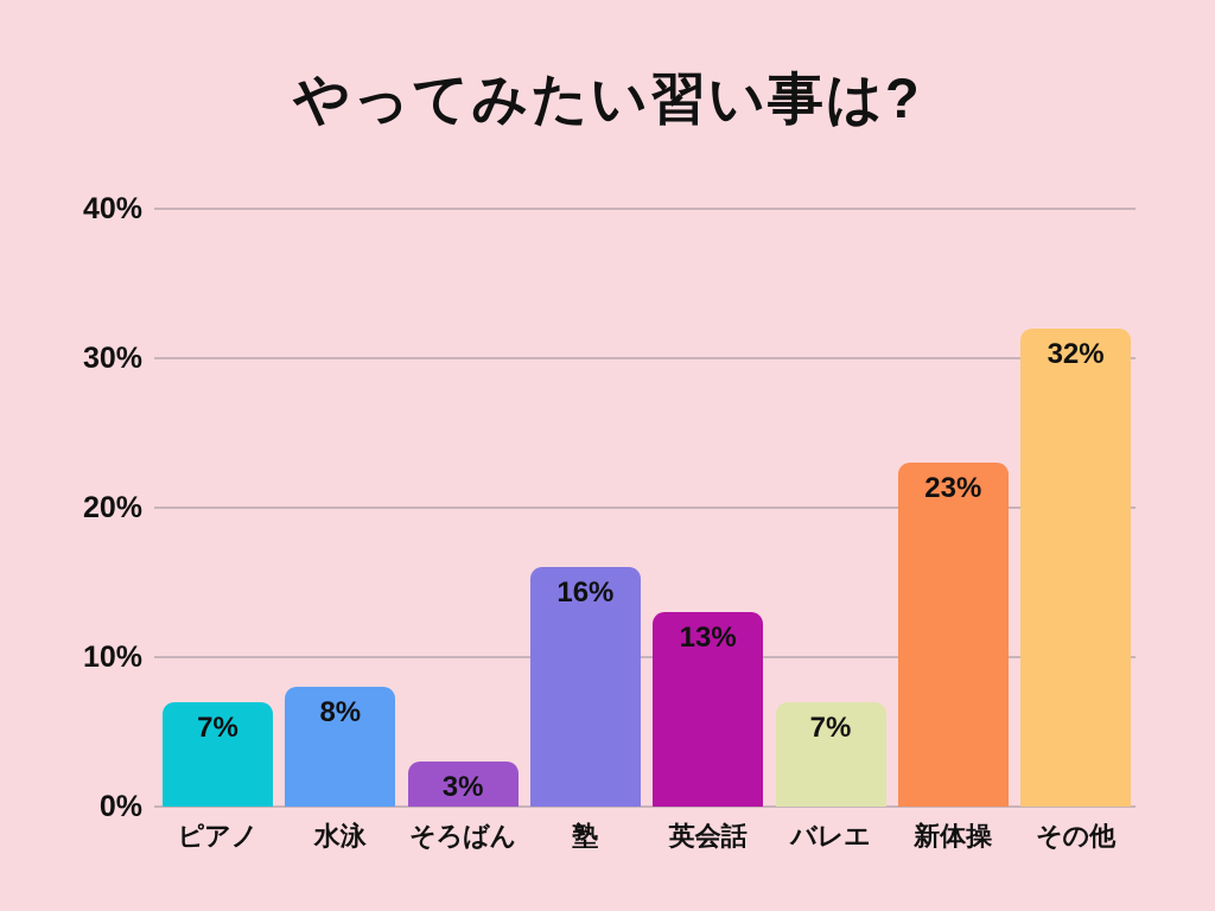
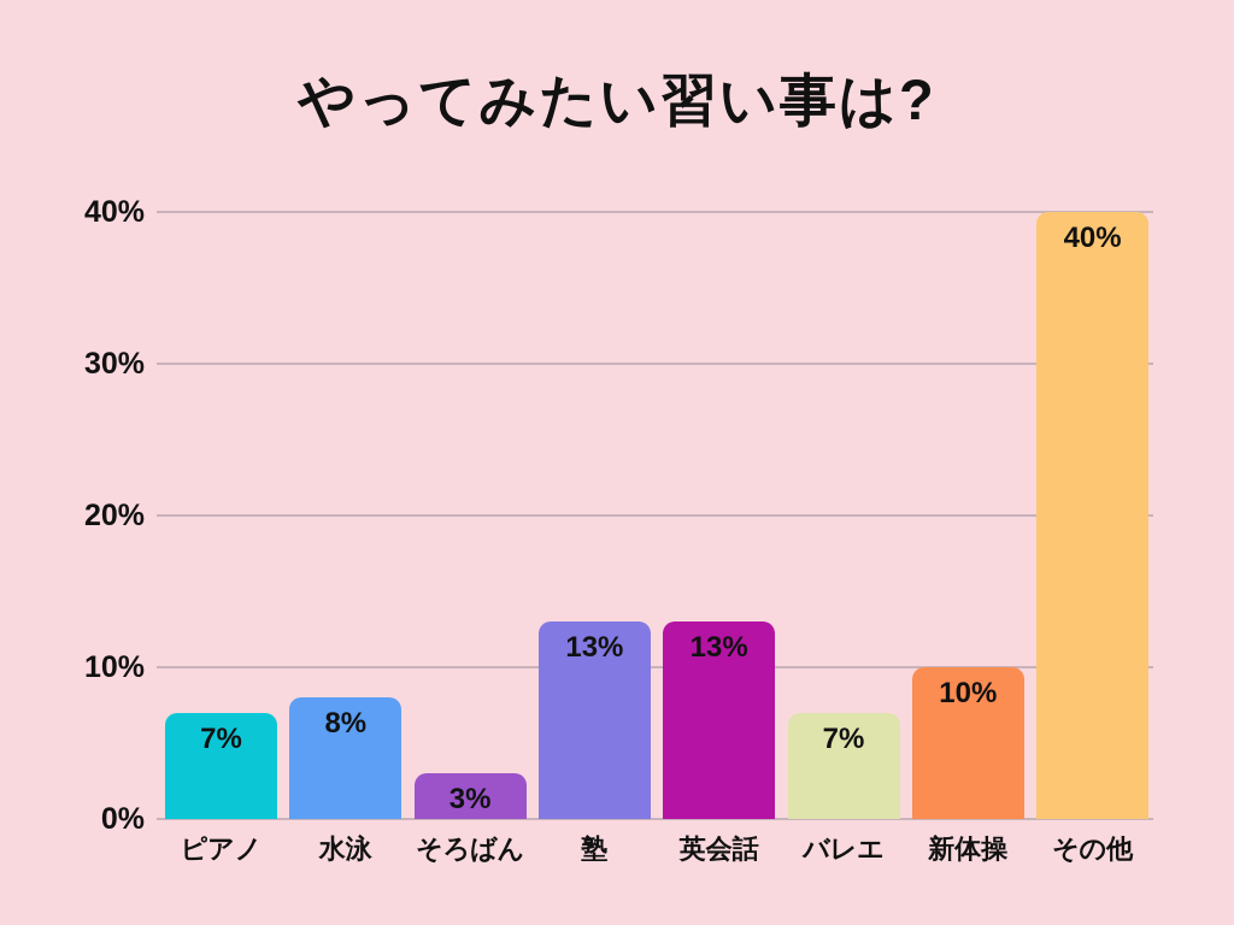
塾: 16% -> 13%
新体操: 23% -> 10%
その他: 32% -> 40%
